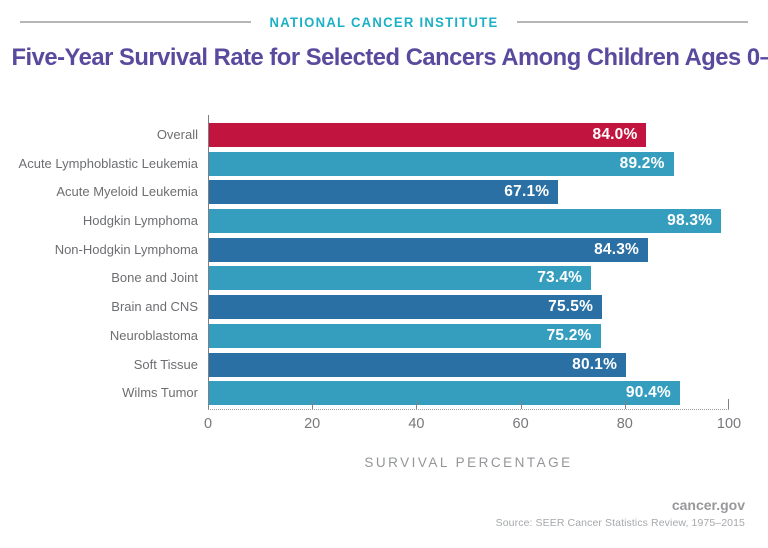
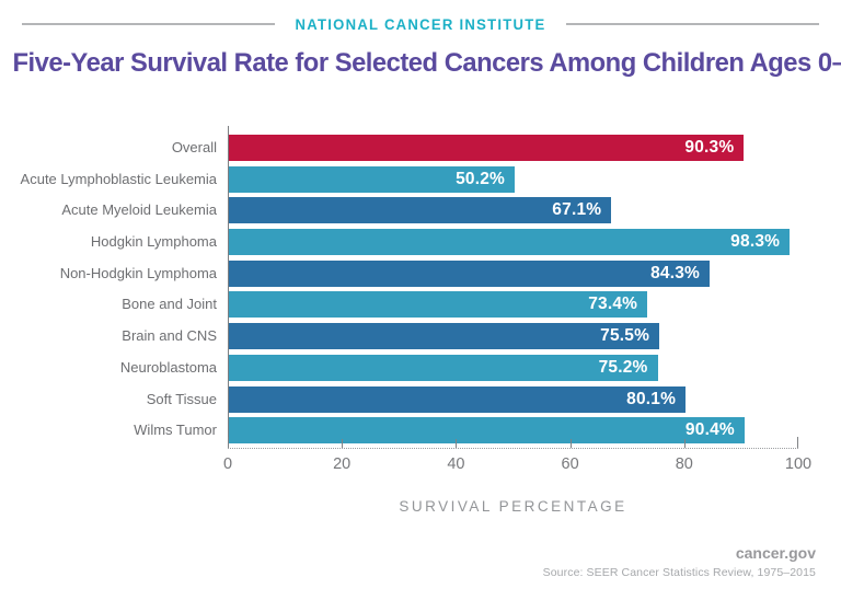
Overall: 84.0% -> 90.3%
Acute Lymphoblastic Leukemia: 89.2% -> 50.2%
